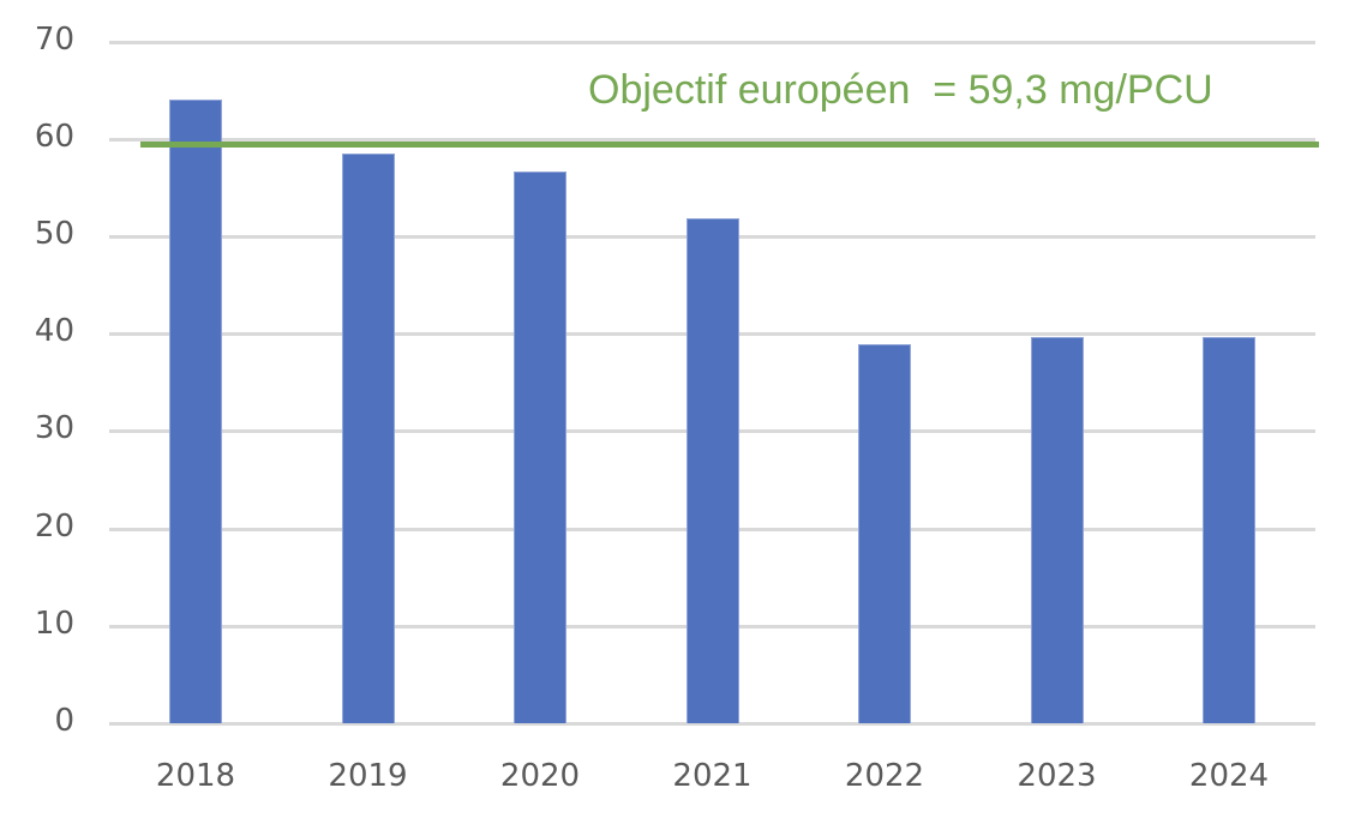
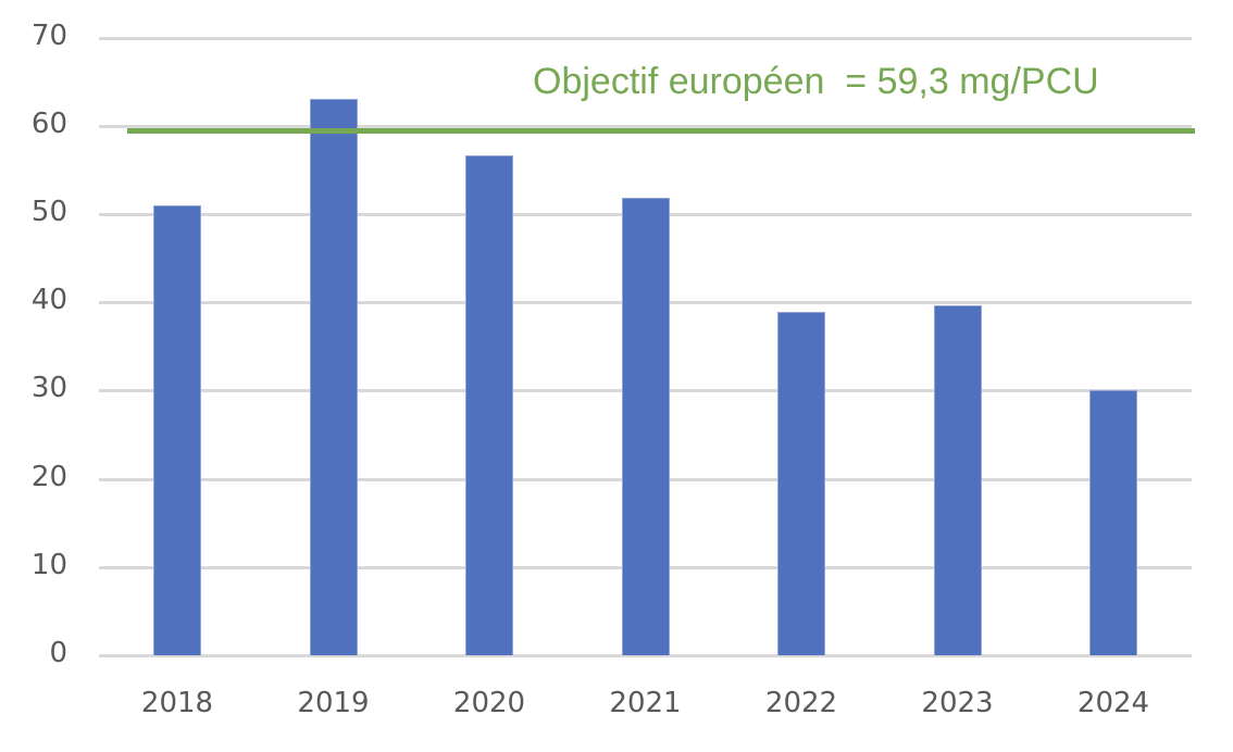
2018: 64 -> 51
2019: 58 -> 63
2024: 40 -> 30
